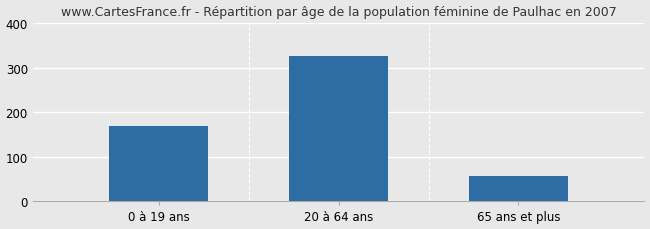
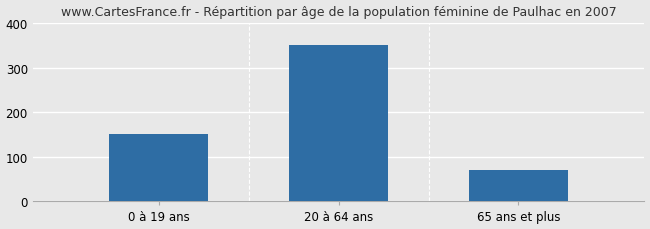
0 à 19 ans: 168 -> 150
20 à 64 ans: 326 -> 350
65 ans et plus: 57 -> 70
